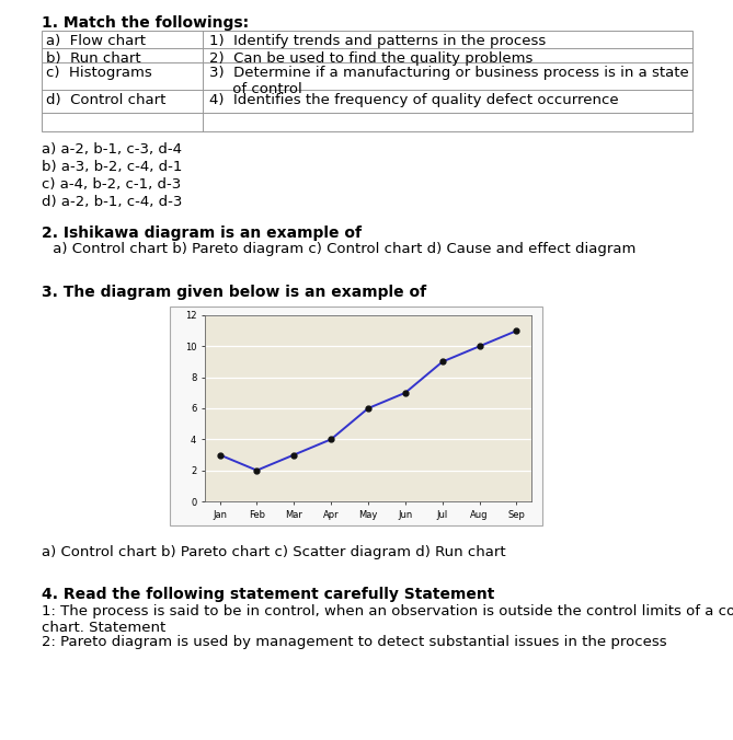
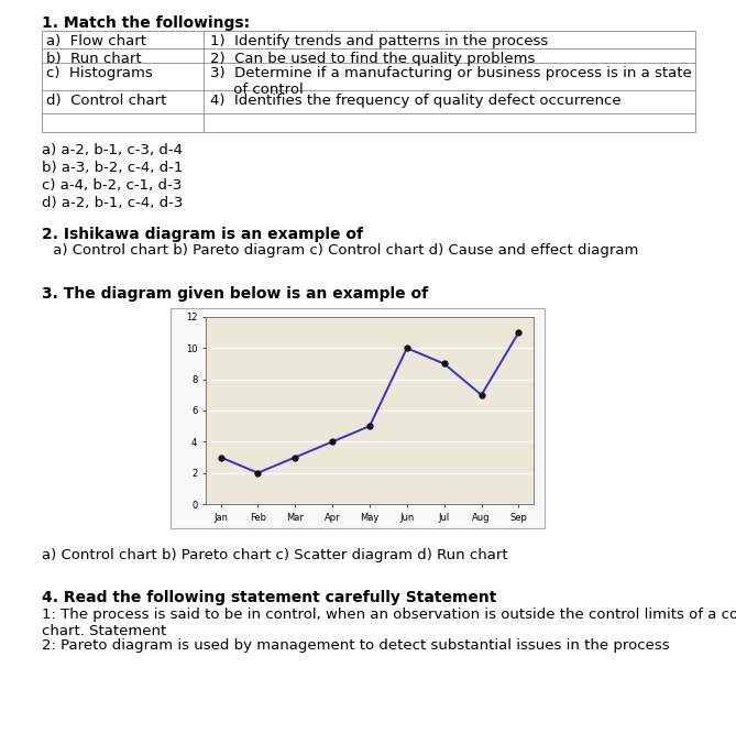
May: 6 -> 5
Jun: 7 -> 10
Aug: 10 -> 7
